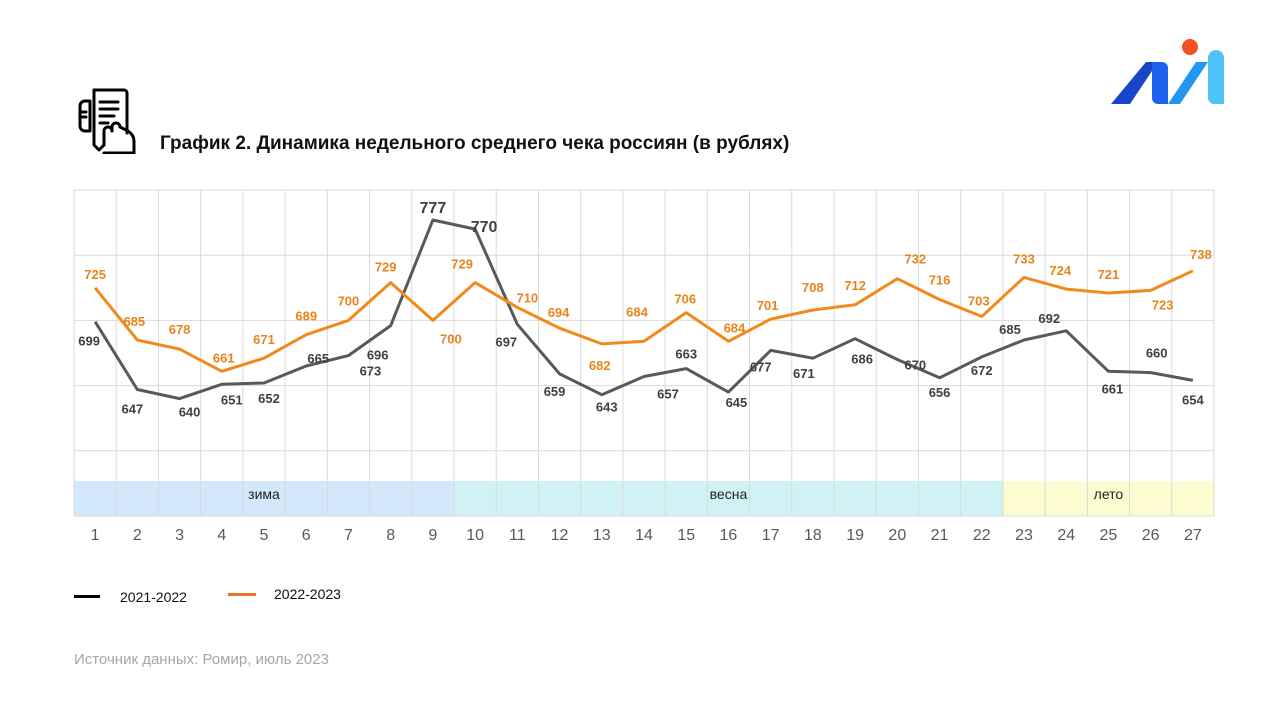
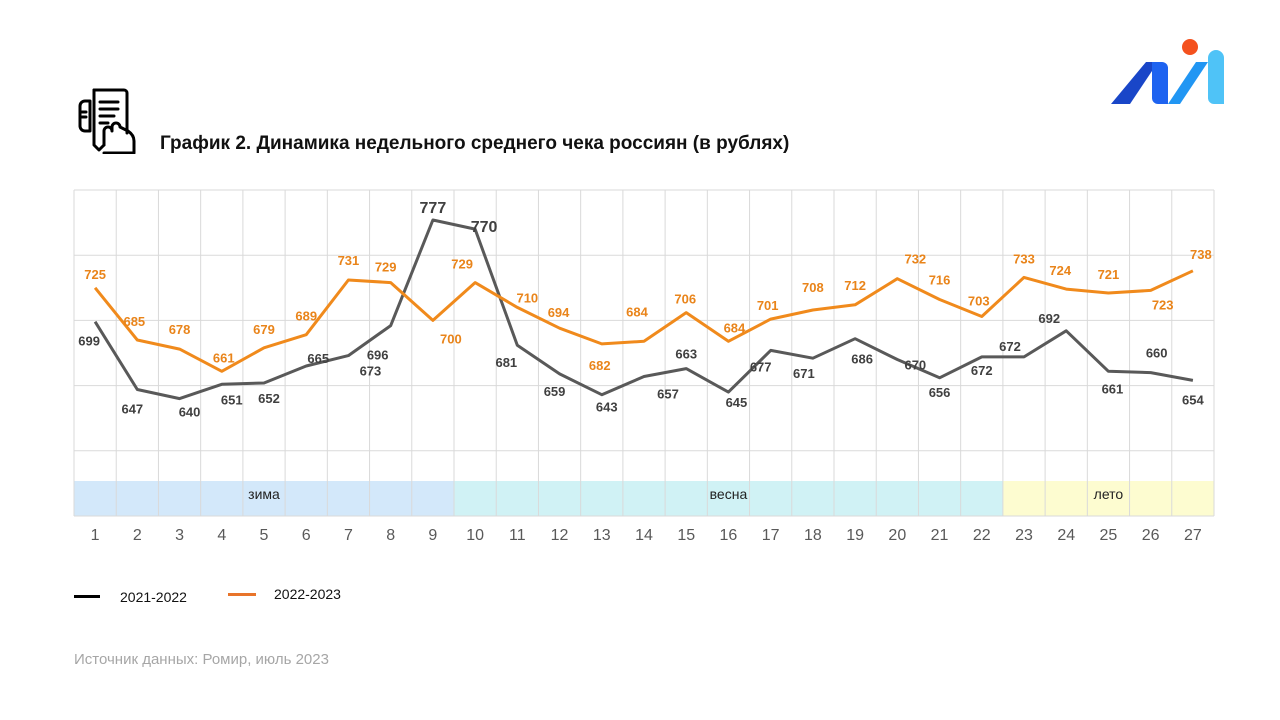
2022-2023/5: 671 -> 679
2022-2023/7: 700 -> 731
2021-2022/11: 697 -> 681
2021-2022/23: 685 -> 672
